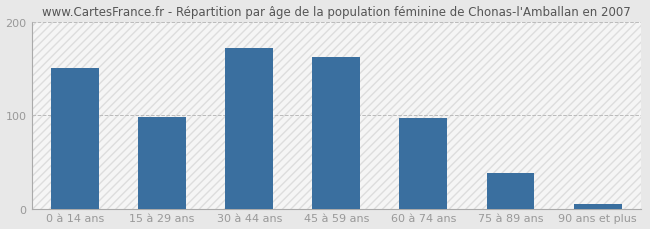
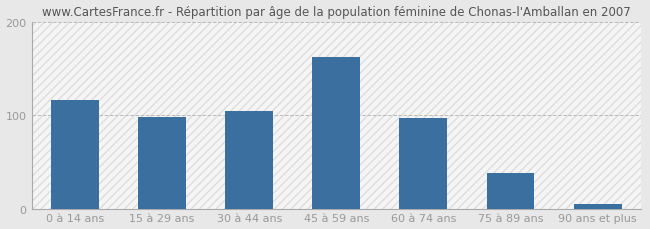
0 à 14 ans: 150 -> 116
30 à 44 ans: 172 -> 104
